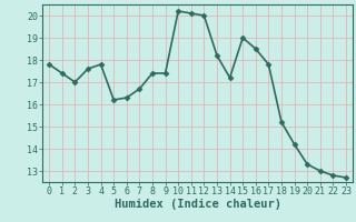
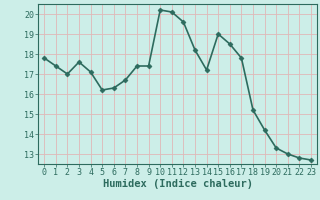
4: 17.8 -> 17.1
12: 20.0 -> 19.6
